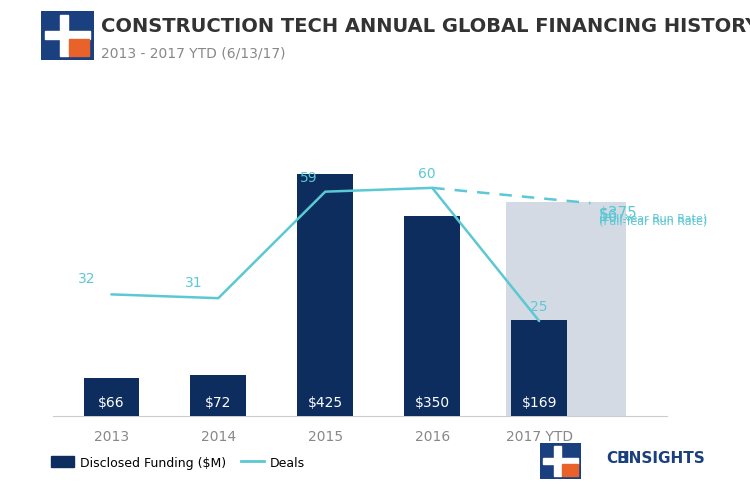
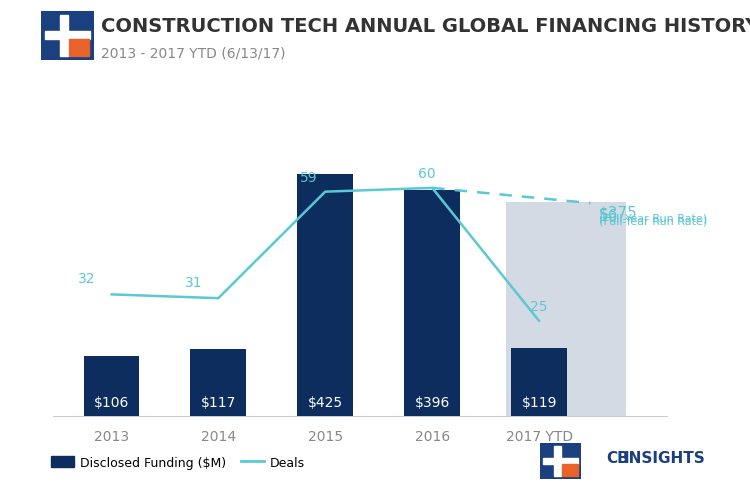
Disclosed Funding ($M)/2013: $66 -> $106
Disclosed Funding ($M)/2014: $72 -> $117
Disclosed Funding ($M)/2016: $350 -> $396
Disclosed Funding ($M)/2017 YTD: $169 -> $119
